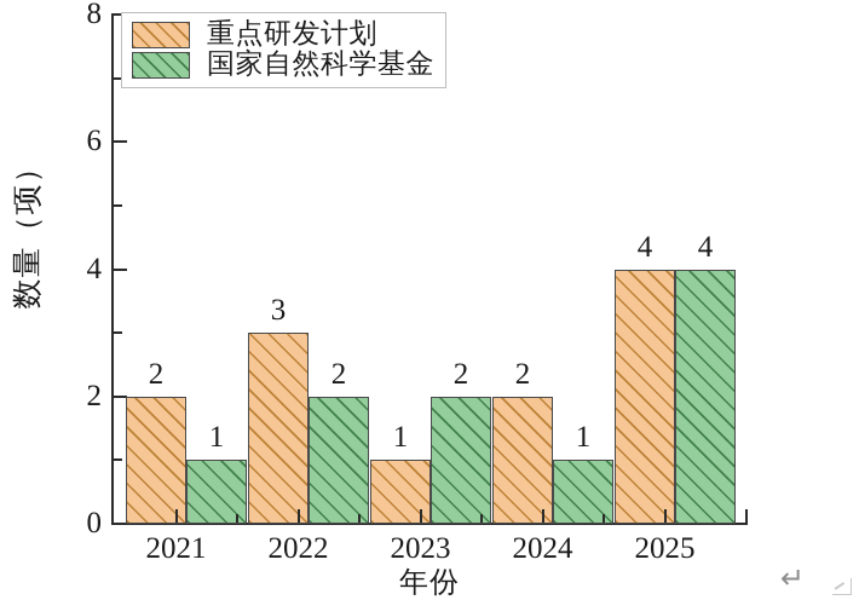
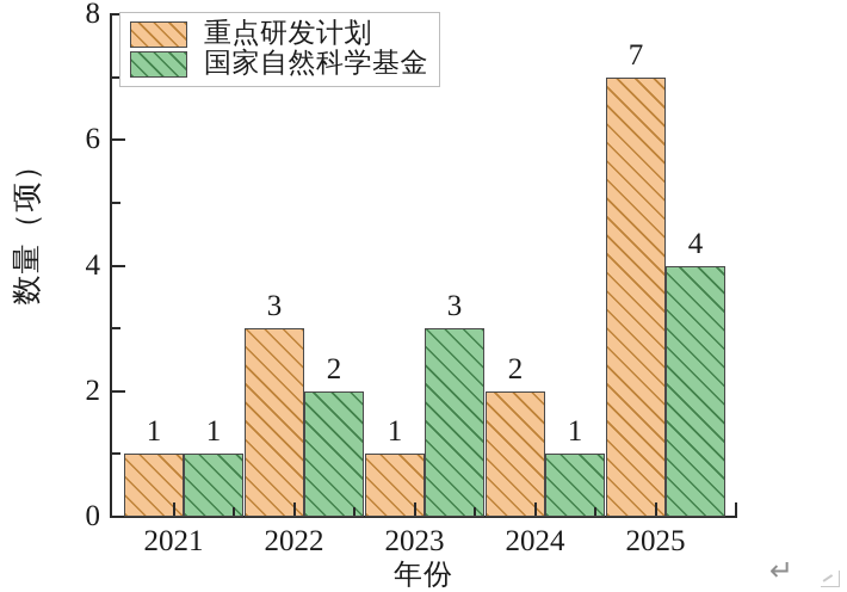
重点研发计划/2021: 2 -> 1
国家自然科学基金/2023: 2 -> 3
重点研发计划/2025: 4 -> 7
